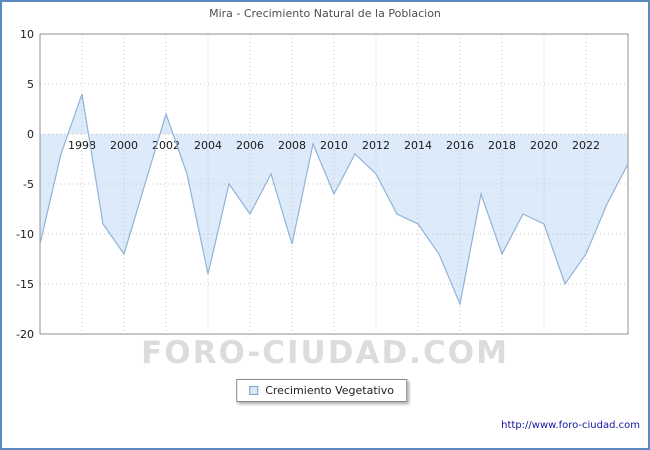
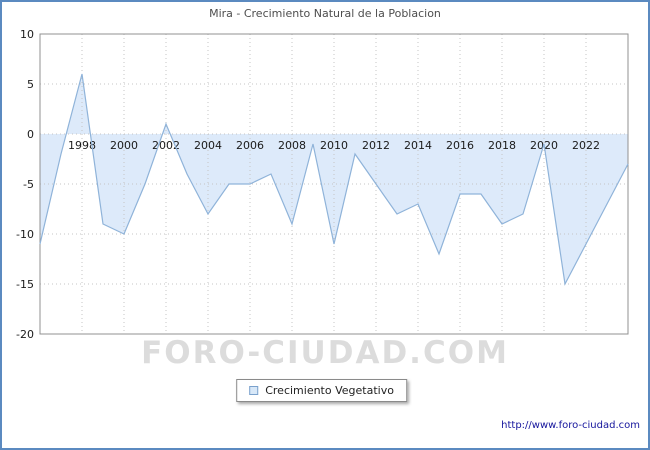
1998: 4 -> 6
2000: -12 -> -10
2002: 2 -> 1
2004: -14 -> -8
2006: -8 -> -5
2008: -11 -> -9
2010: -6 -> -11
2012: -4 -> -5
2014: -9 -> -7
2016: -17 -> -6
2018: -12 -> -9
2020: -9 -> -1
2022: -12 -> -11
